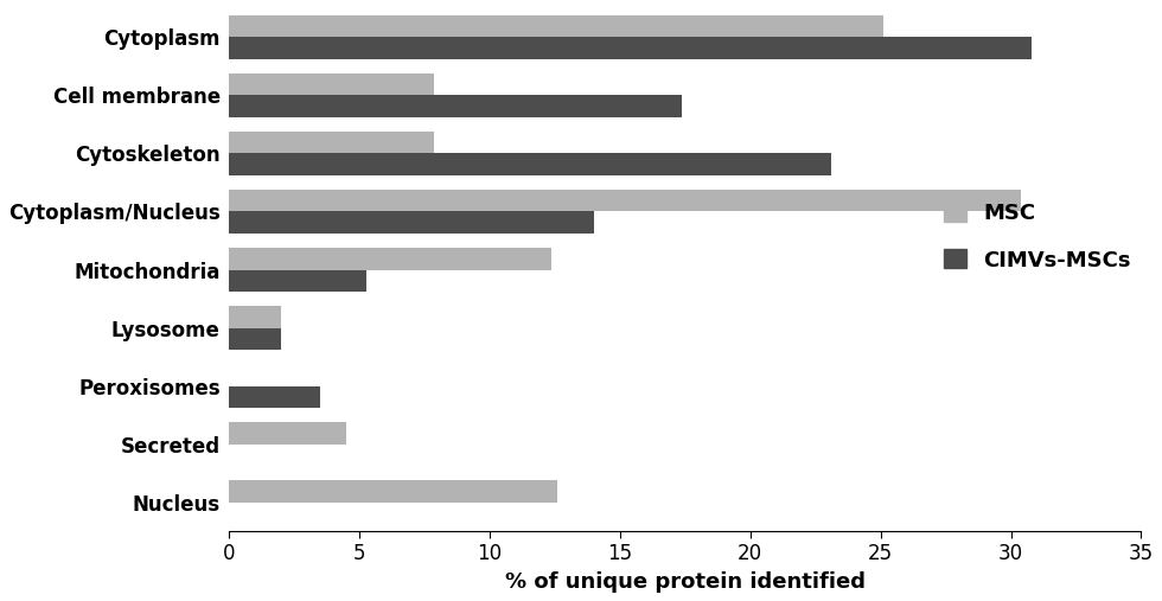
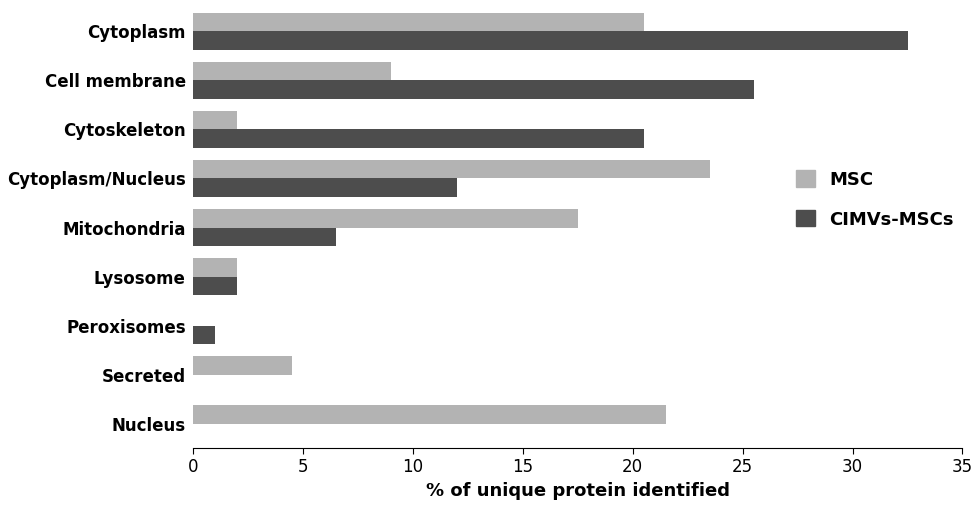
MSC/Cytoplasm: 25.1 -> 20.5
CIMVs-MSCs/Cytoplasm: 30.8 -> 32.5
MSC/Cell membrane: 7.9 -> 9.0
CIMVs-MSCs/Cell membrane: 17.4 -> 25.5
MSC/Cytoskeleton: 7.9 -> 2.0
CIMVs-MSCs/Cytoskeleton: 23.1 -> 20.5
MSC/Cytoplasm/Nucleus: 30.4 -> 23.5
CIMVs-MSCs/Cytoplasm/Nucleus: 14.0 -> 12.0
MSC/Mitochondria: 12.4 -> 17.5
CIMVs-MSCs/Mitochondria: 5.3 -> 6.5
CIMVs-MSCs/Peroxisomes: 3.5 -> 1.0
MSC/Nucleus: 12.6 -> 21.5
